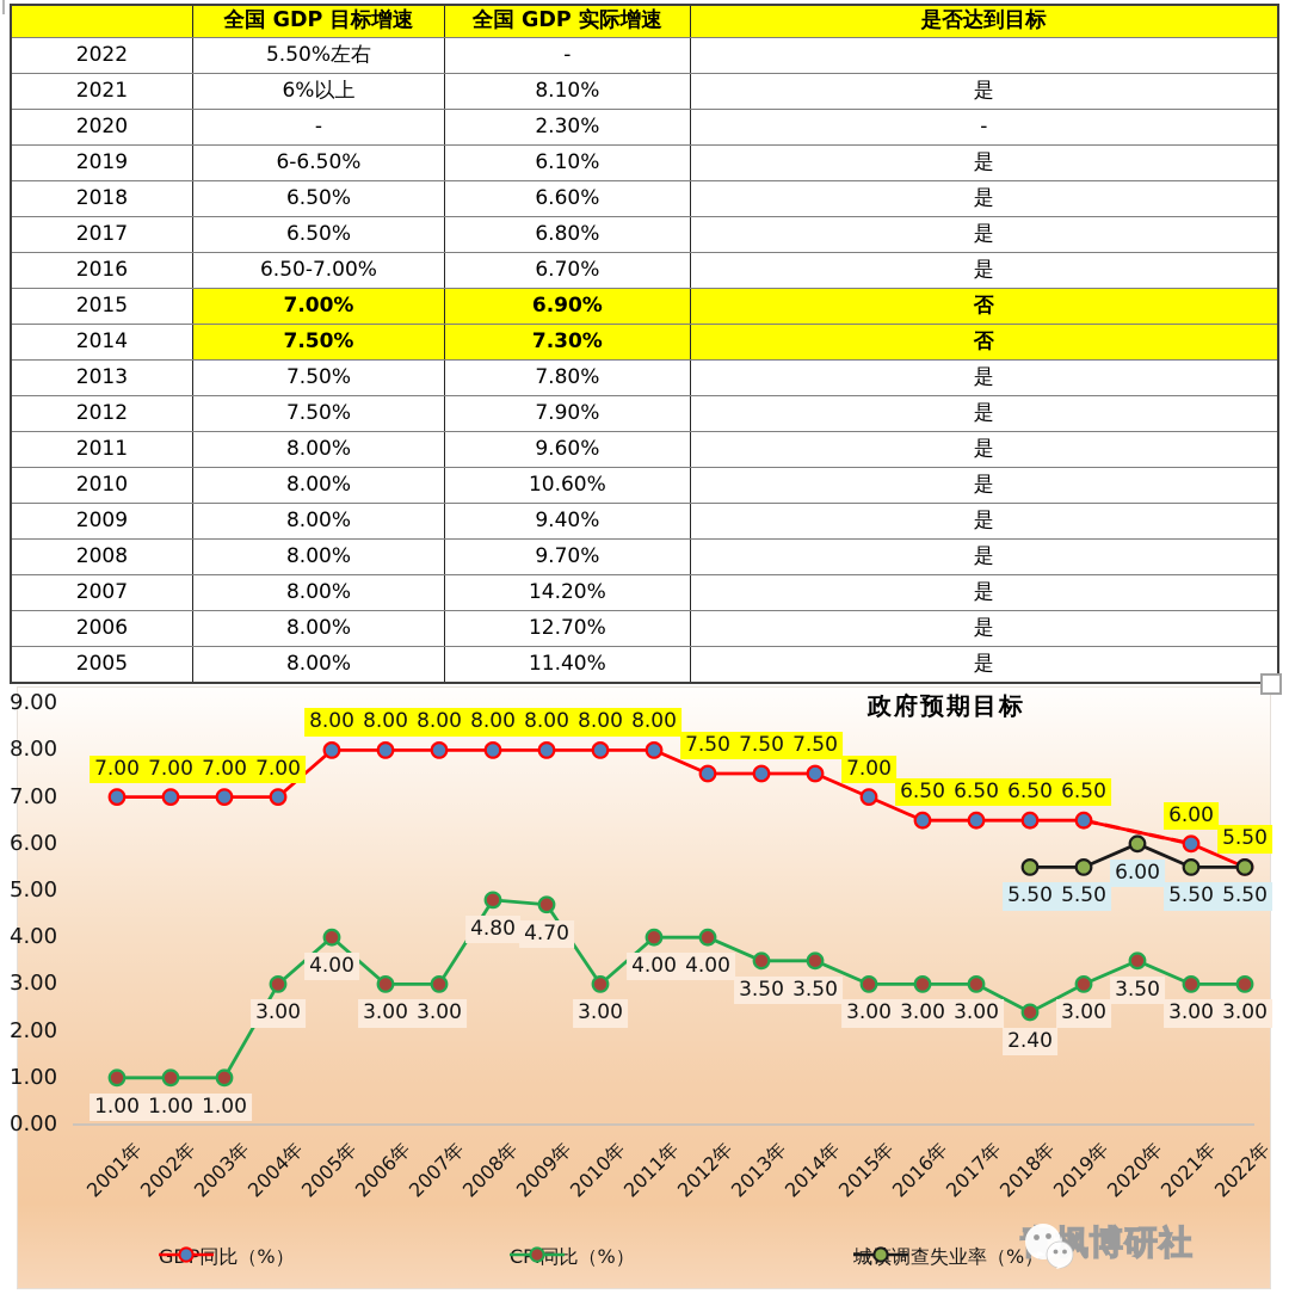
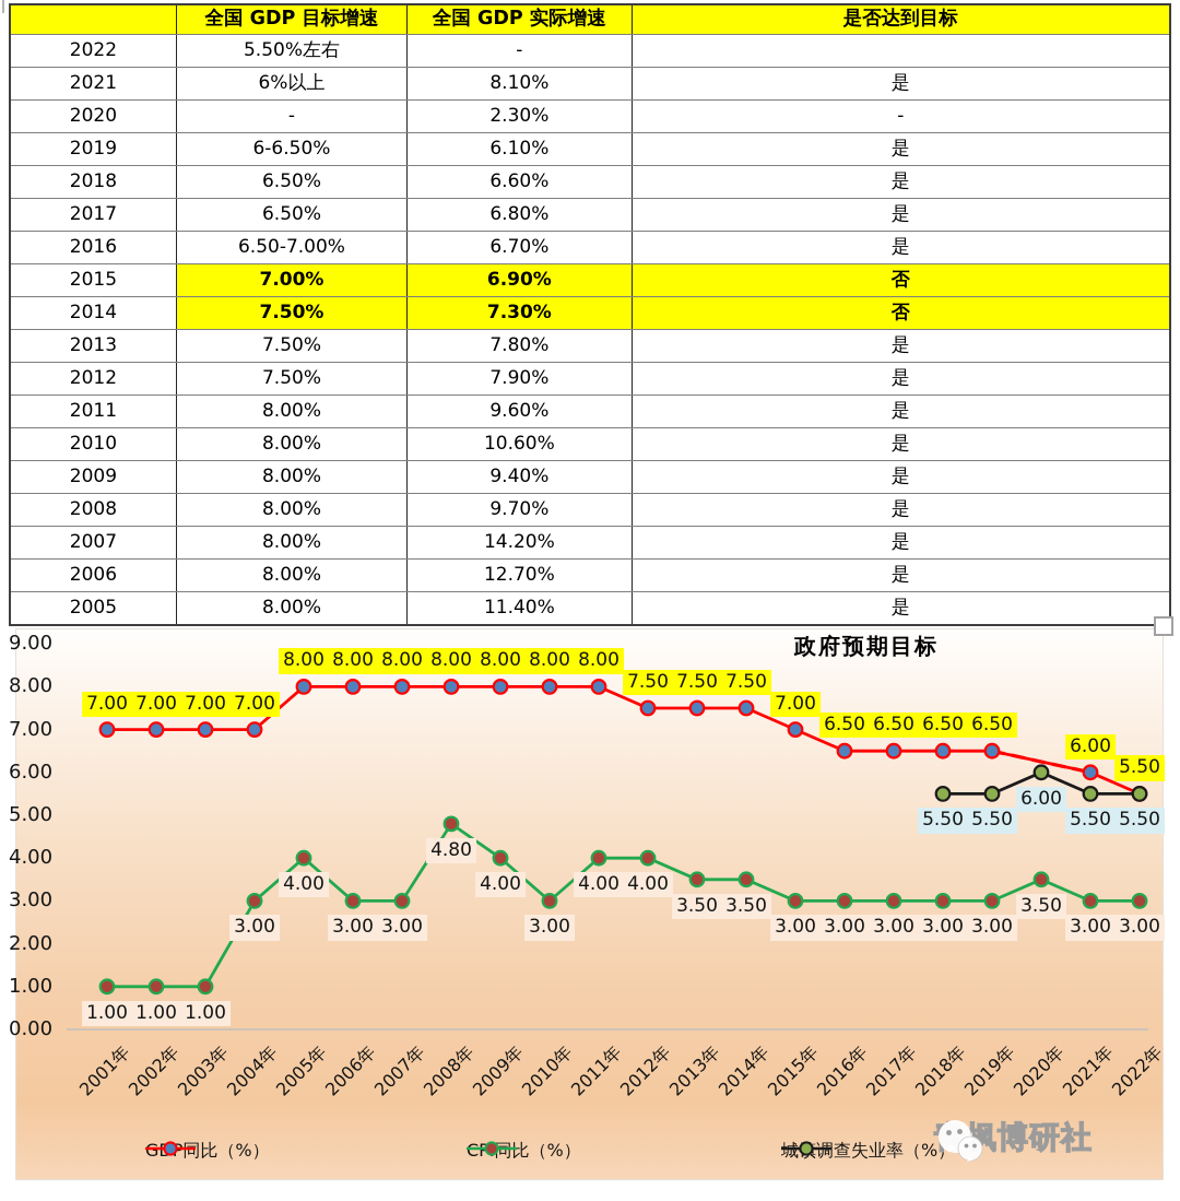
CPI同比（%）/2009年: 4.70 -> 4.00
CPI同比（%）/2018年: 2.40 -> 3.00
